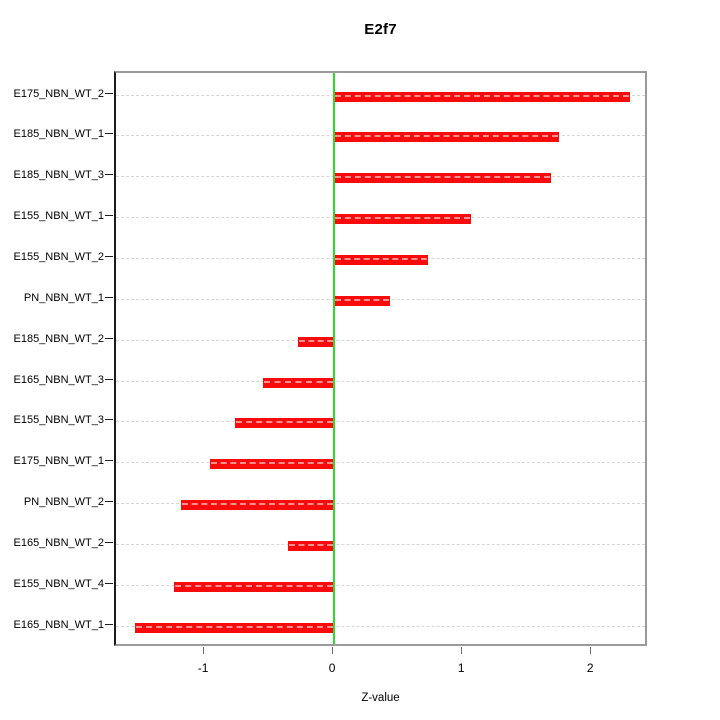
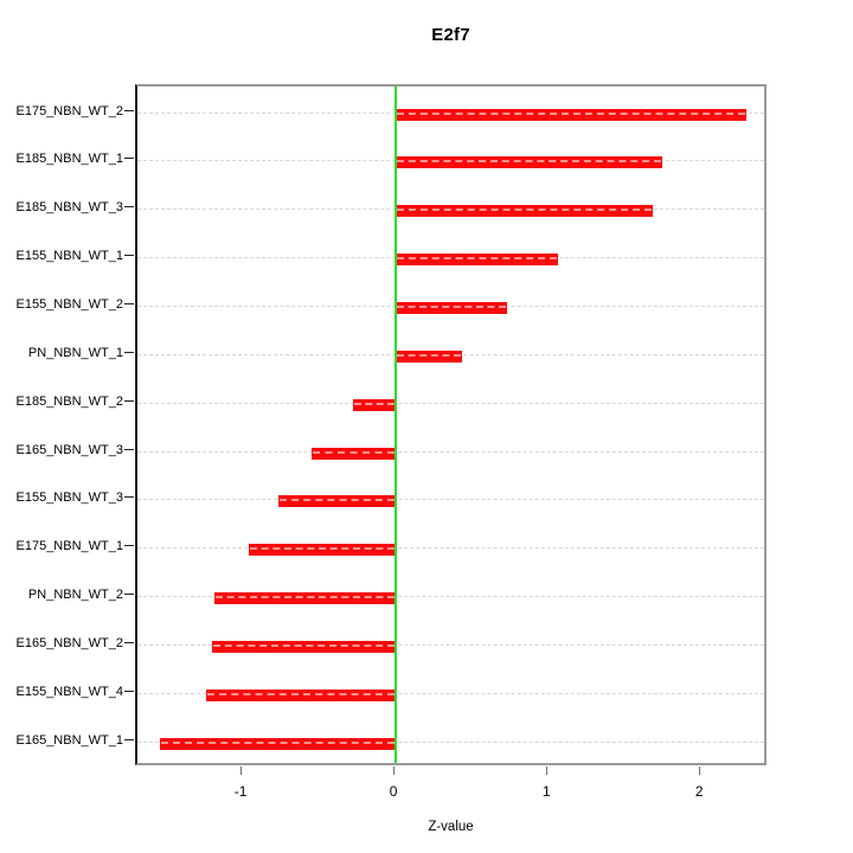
E165_NBN_WT_2: -0.36 -> -1.20
